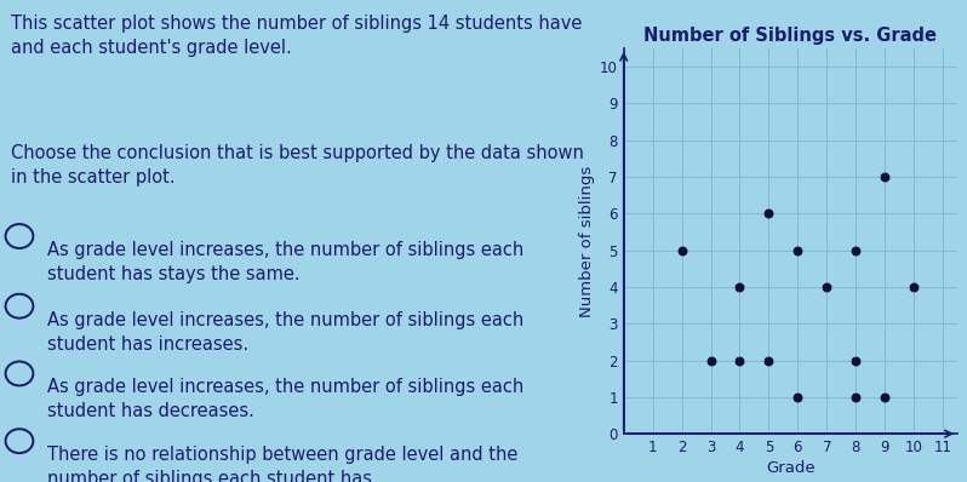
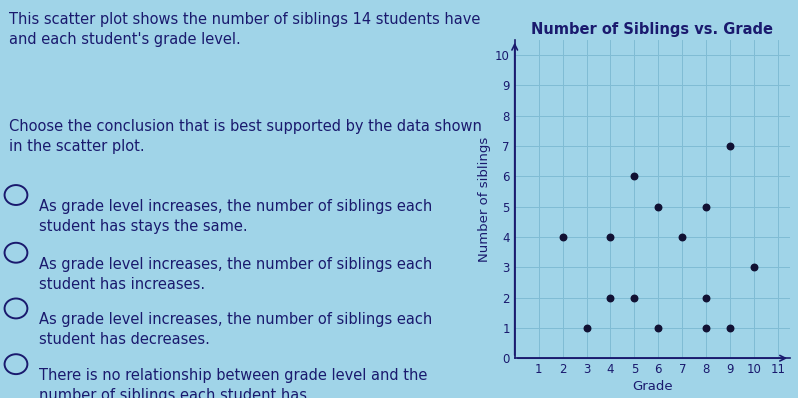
2: 5 -> 4
3: 2 -> 1
10: 4 -> 3
